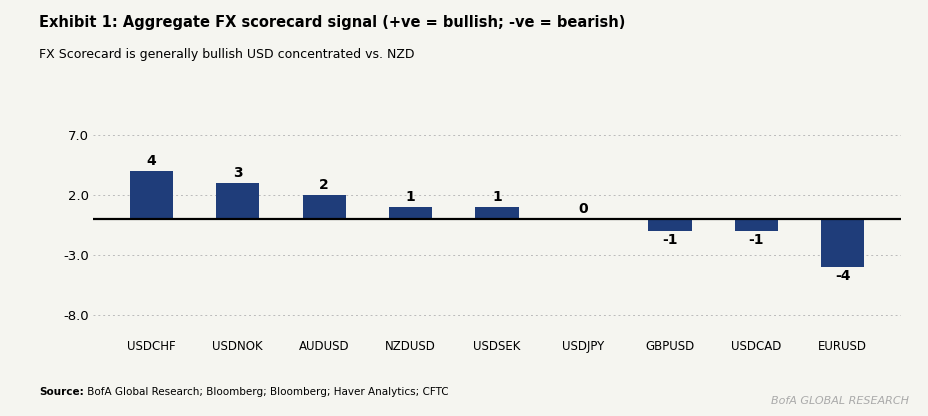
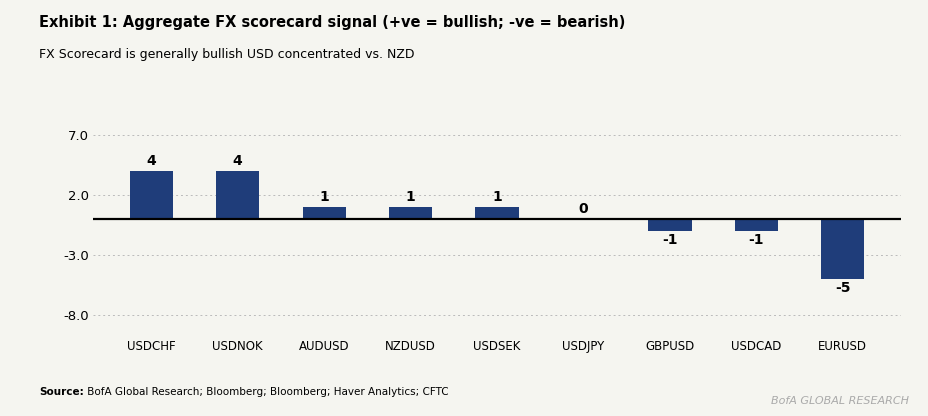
USDNOK: 3 -> 4
AUDUSD: 2 -> 1
EURUSD: -4 -> -5
